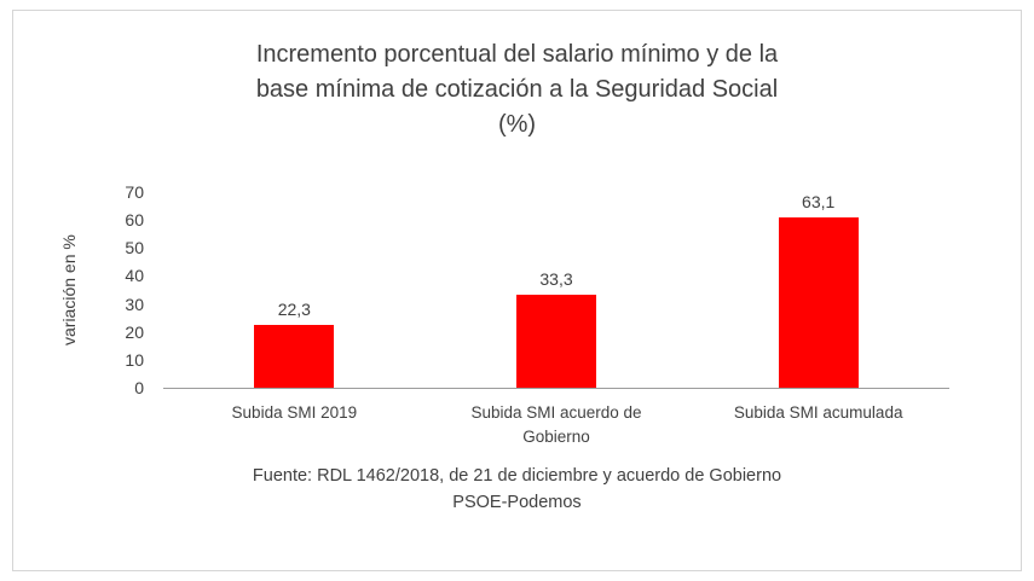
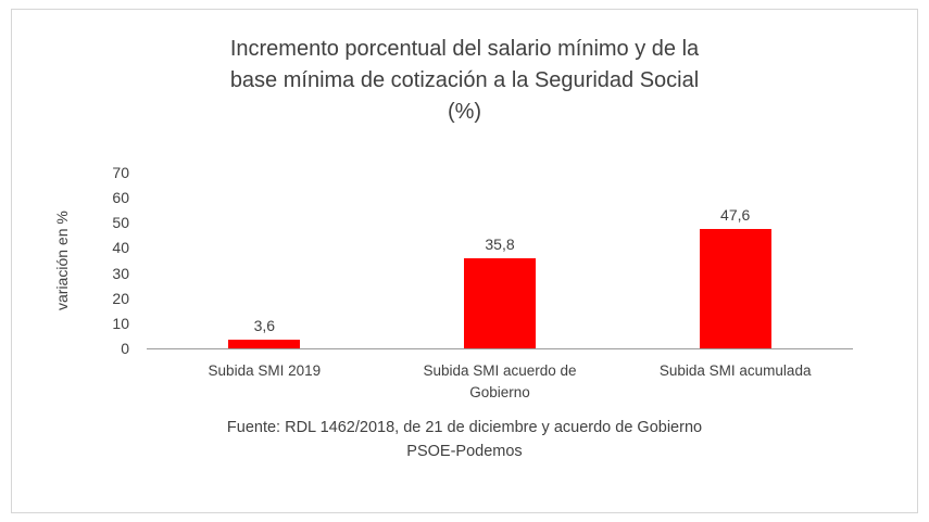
Subida SMI 2019: 22,3 -> 3,6
Subida SMI acuerdo de Gobierno: 33,3 -> 35,8
Subida SMI acumulada: 63,1 -> 47,6
